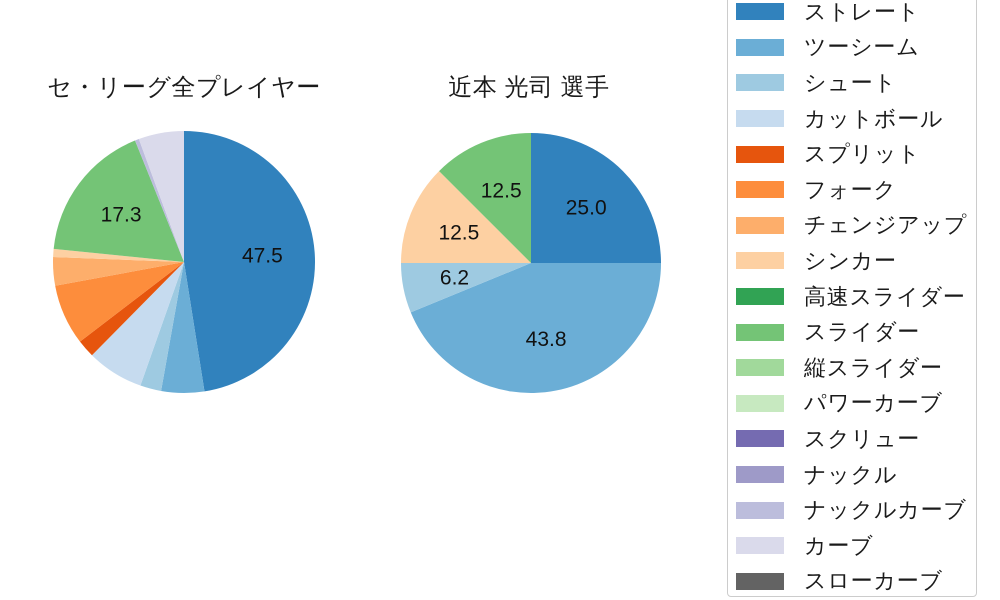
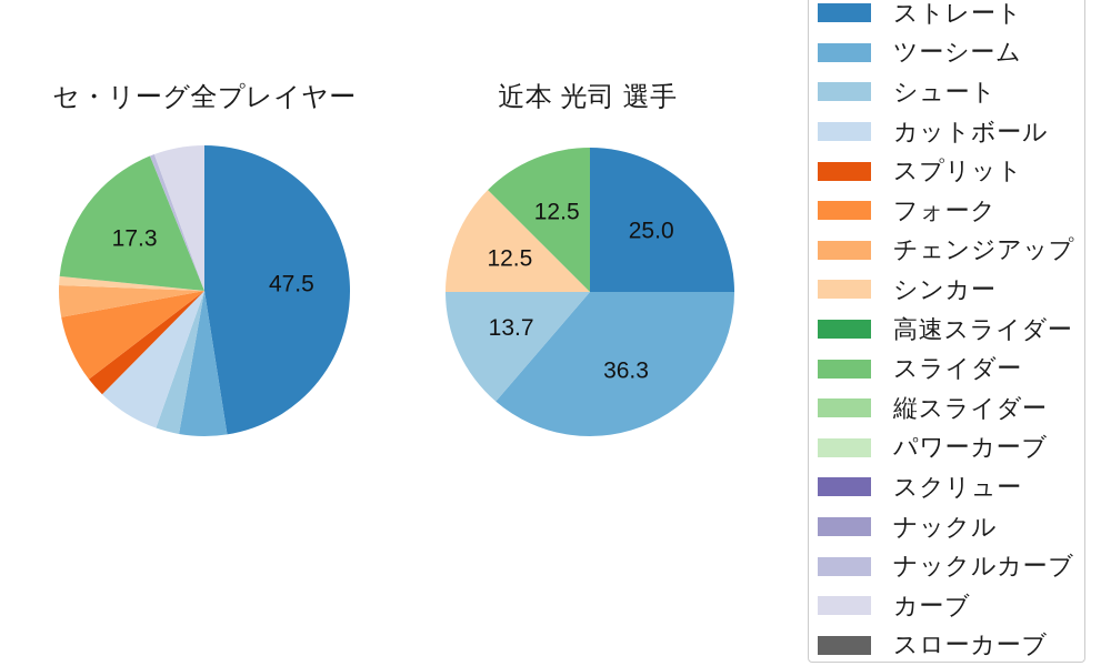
近本 光司 選手/ツーシーム: 43.8 -> 36.3
近本 光司 選手/シュート: 6.2 -> 13.7
